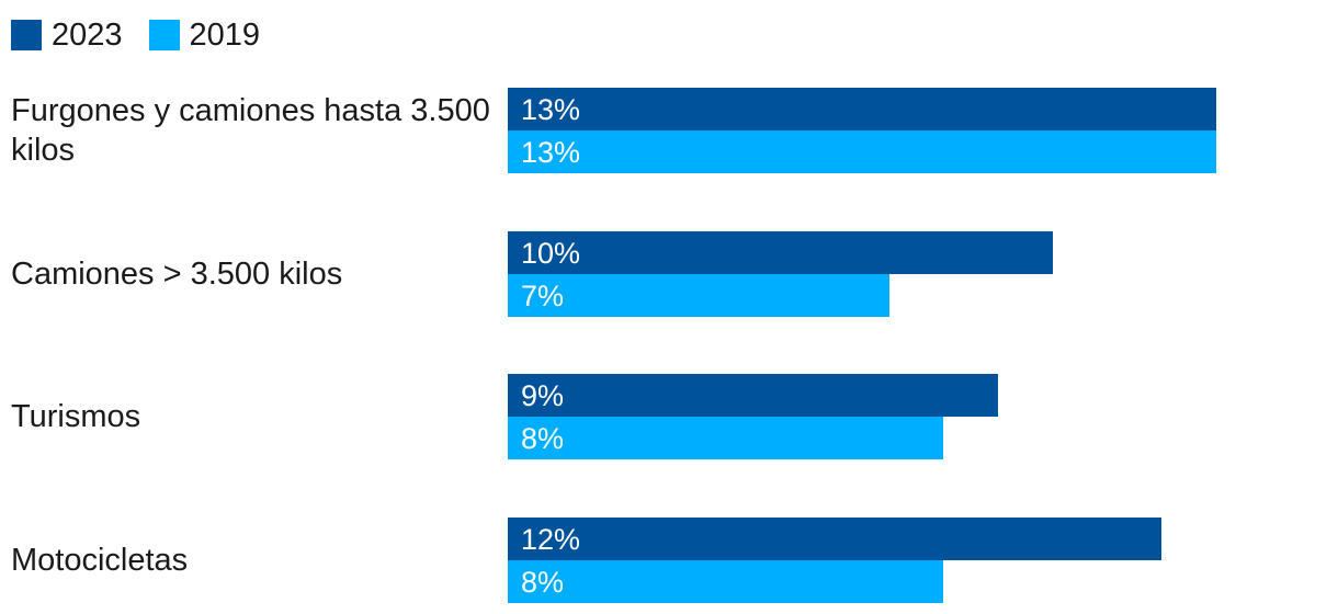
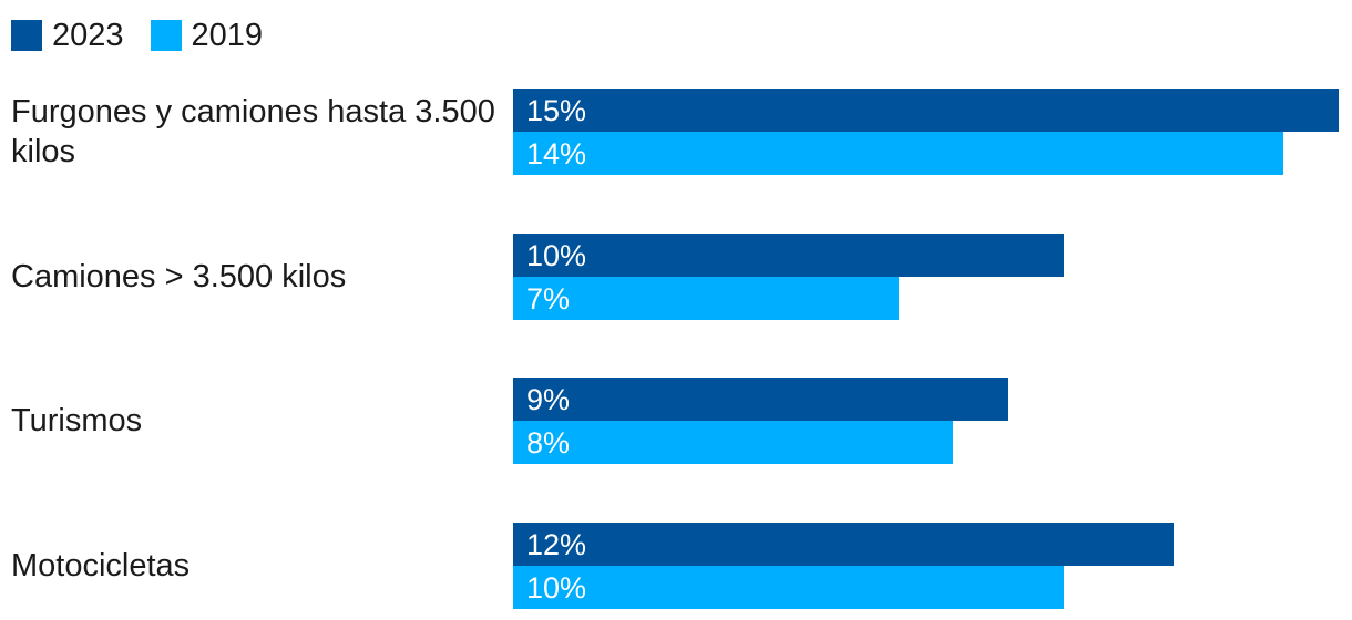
2023/Furgones y camiones hasta 3.500 kilos: 13% -> 15%
2019/Furgones y camiones hasta 3.500 kilos: 13% -> 14%
2019/Motocicletas: 8% -> 10%
